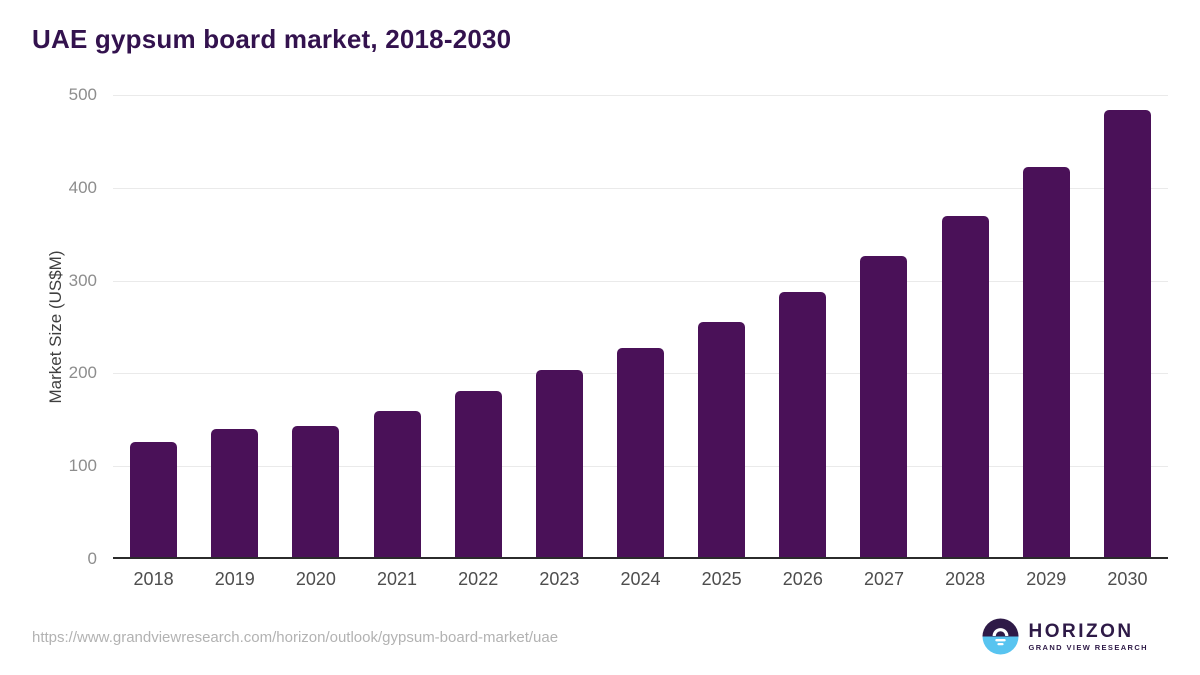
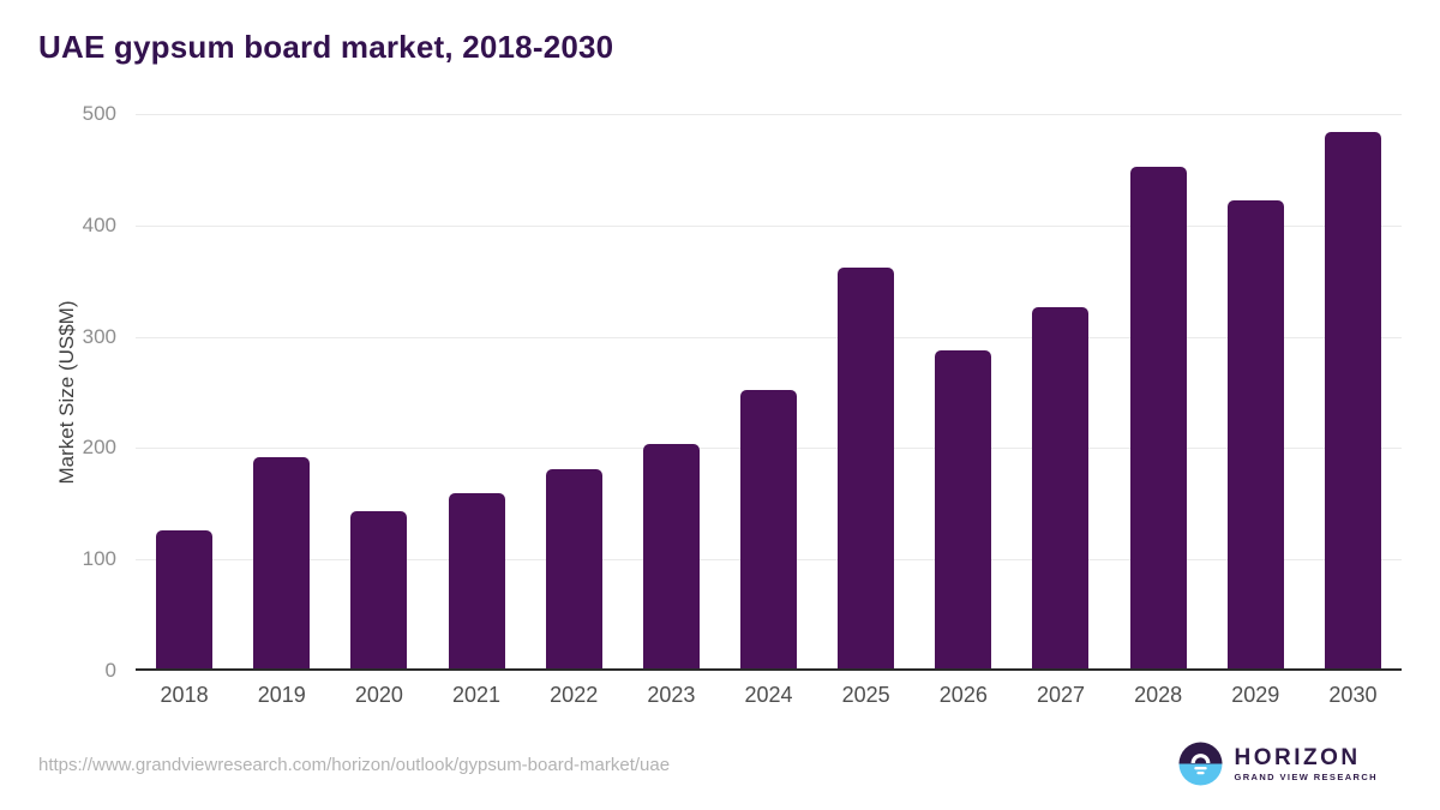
2019: 140 -> 190
2024: 220 -> 250
2025: 250 -> 360
2028: 370 -> 450
